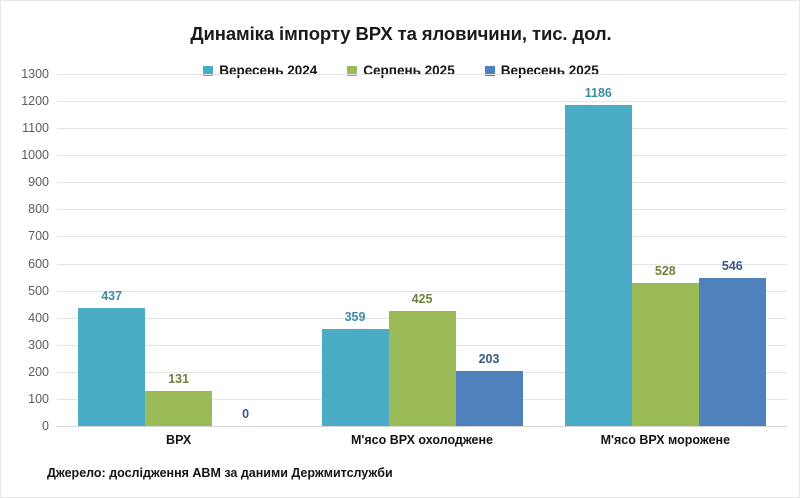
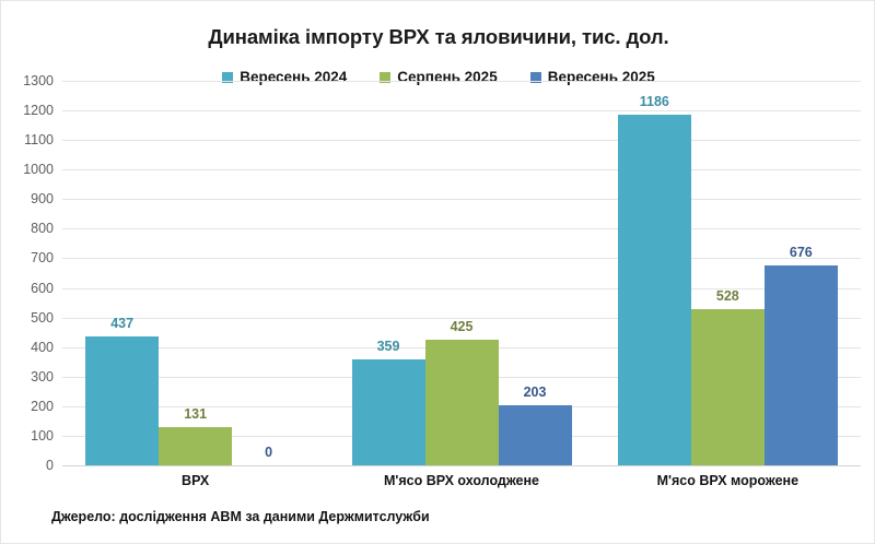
Вересень 2025/М'ясо ВРХ морожене: 546 -> 676
